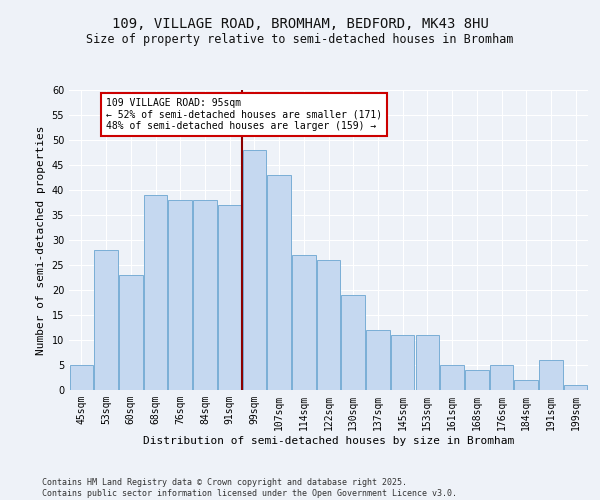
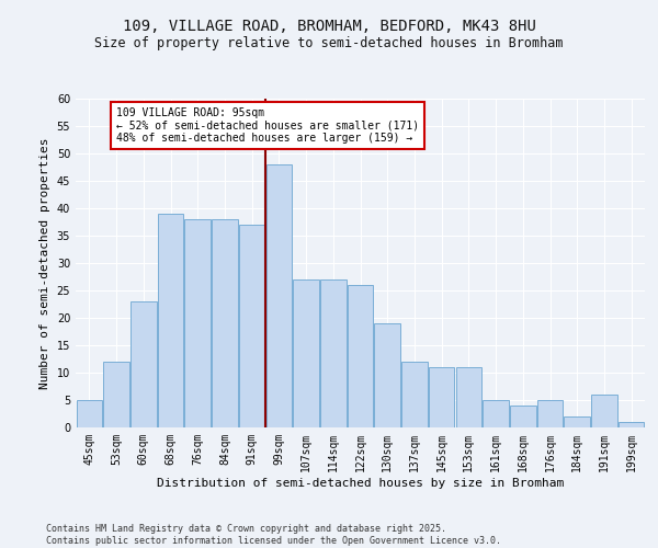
53sqm: 28 -> 12
107sqm: 43 -> 27
